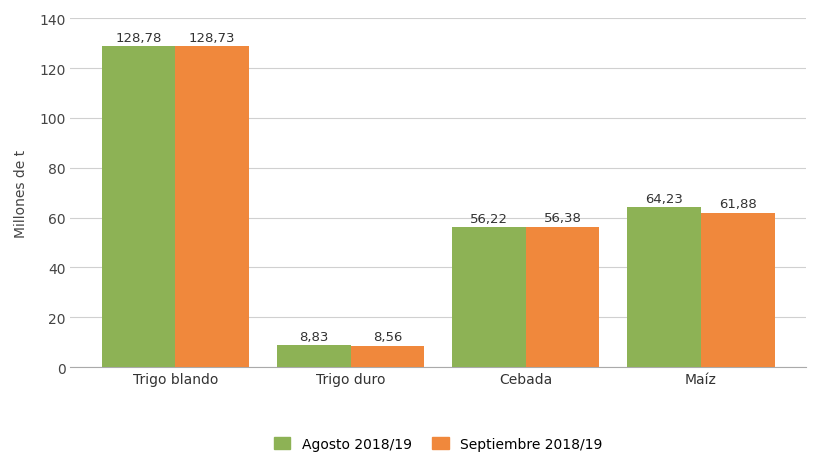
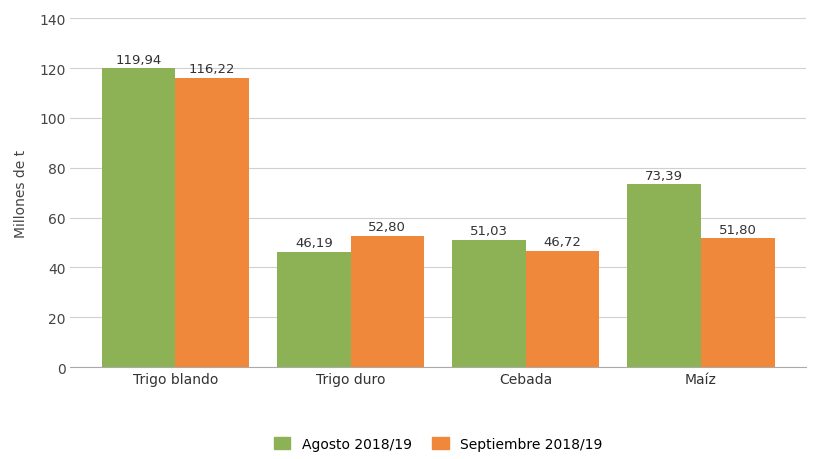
Agosto 2018/19/Trigo blando: 128,78 -> 119,94
Septiembre 2018/19/Trigo blando: 128,73 -> 116,22
Agosto 2018/19/Trigo duro: 8,83 -> 46,19
Septiembre 2018/19/Trigo duro: 8,56 -> 52,80
Agosto 2018/19/Cebada: 56,22 -> 51,03
Septiembre 2018/19/Cebada: 56,38 -> 46,72
Agosto 2018/19/Maíz: 64,23 -> 73,39
Septiembre 2018/19/Maíz: 61,88 -> 51,80
